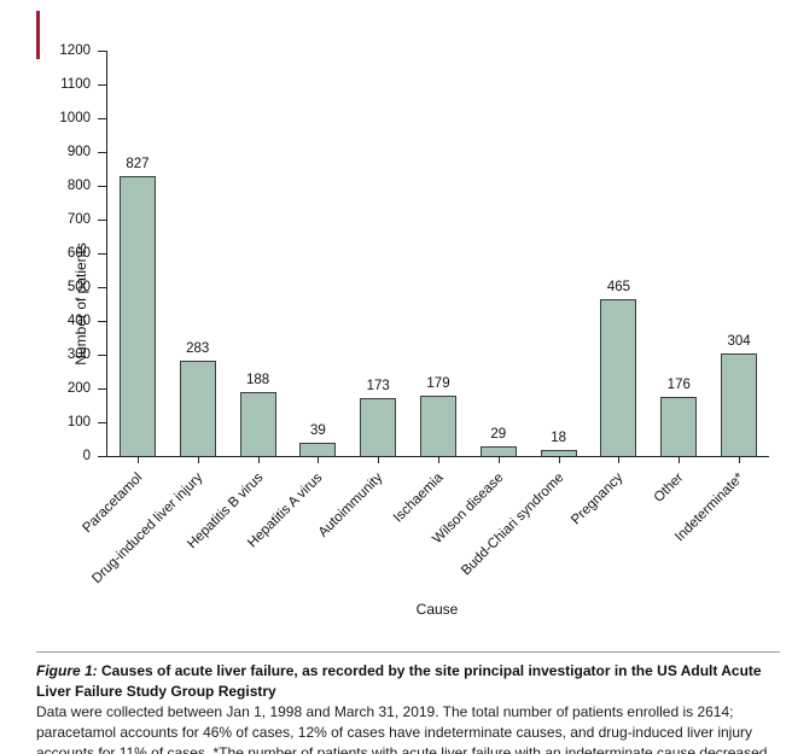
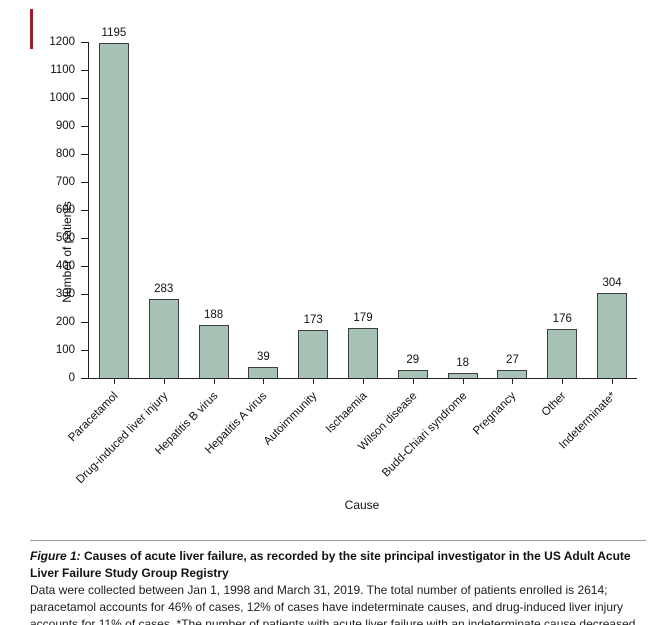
Paracetamol: 827 -> 1195
Pregnancy: 465 -> 27
